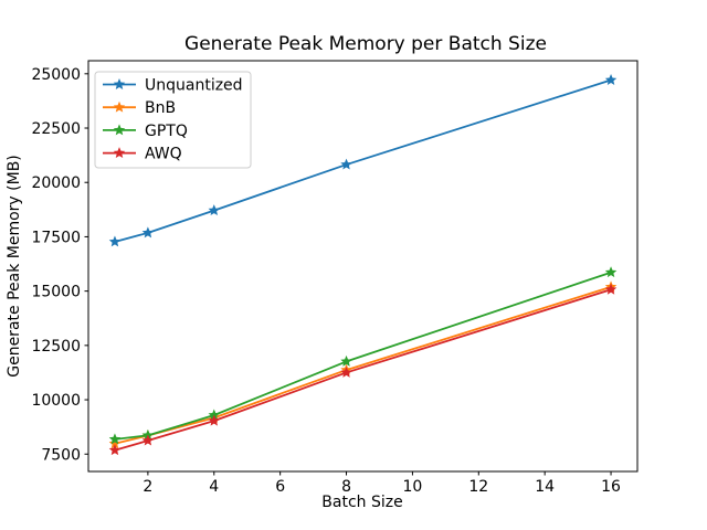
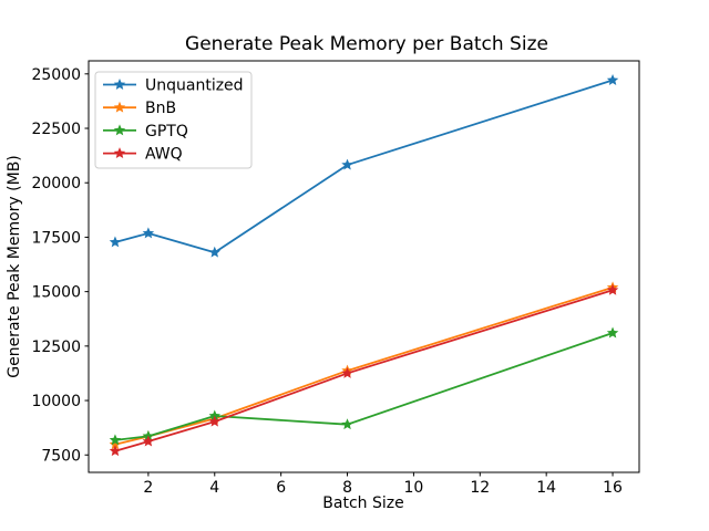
Unquantized/4: 18700 -> 16800
GPTQ/8: 11800 -> 8900
GPTQ/16: 15900 -> 13100
